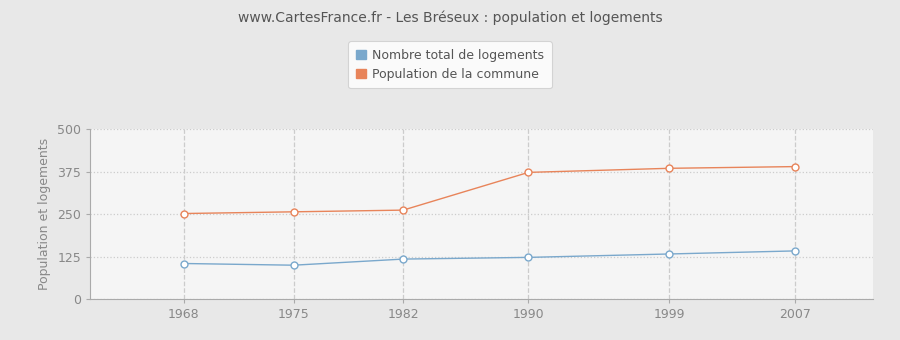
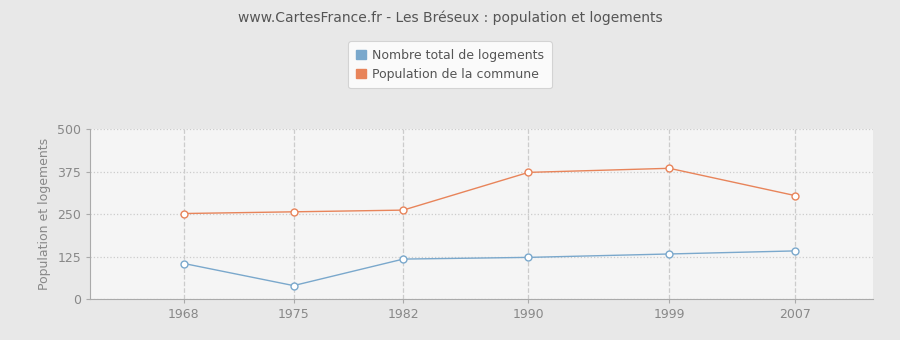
Nombre total de logements/1975: 100 -> 40
Population de la commune/2007: 390 -> 305
